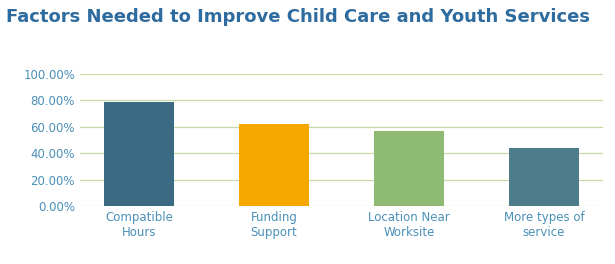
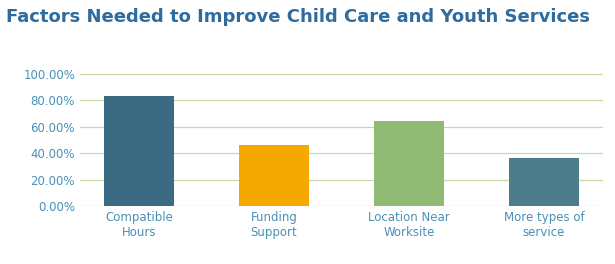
Compatible Hours: 79% -> 83%
Funding Support: 62% -> 46%
Location Near Worksite: 57% -> 64%
More types of service: 44% -> 36%
